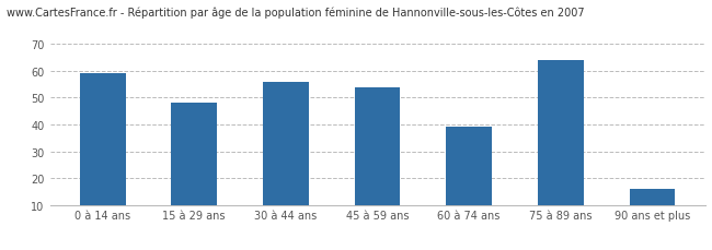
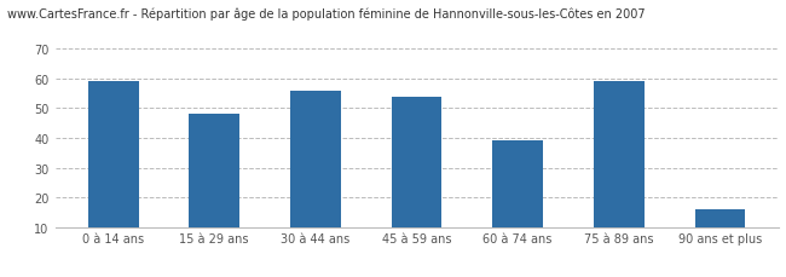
75 à 89 ans: 64 -> 59
